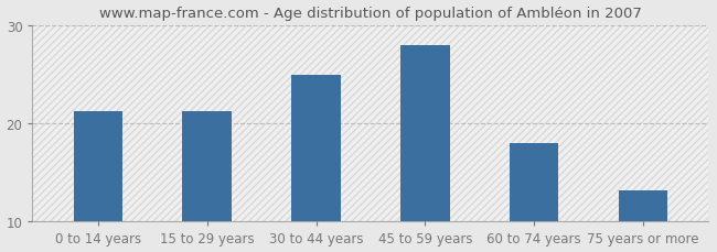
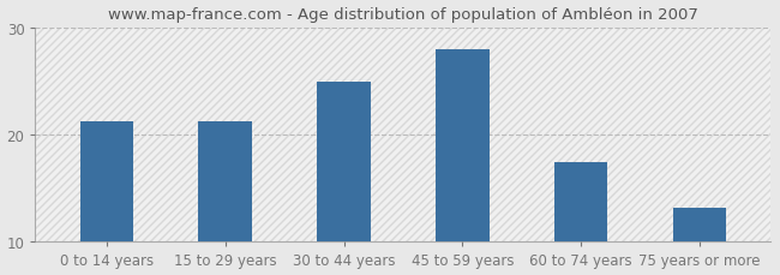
60 to 74 years: 18.0 -> 17.4
